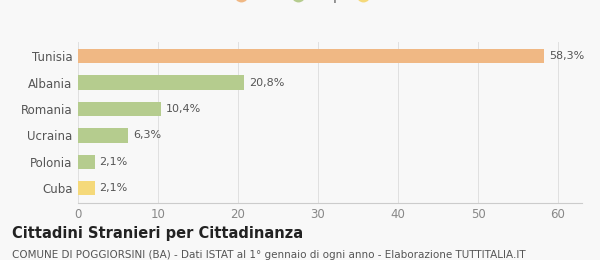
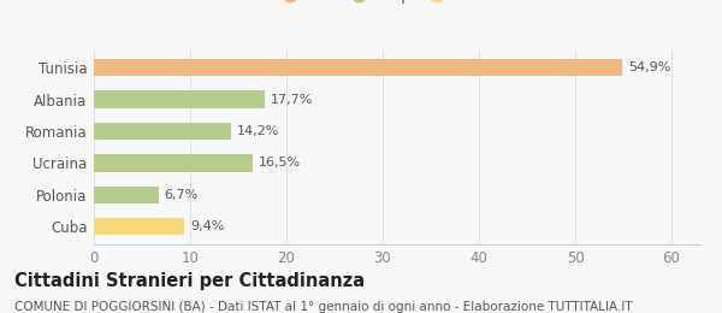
Tunisia: 58,3% -> 54,9%
Albania: 20,8% -> 17,7%
Romania: 10,4% -> 14,2%
Ucraina: 6,3% -> 16,5%
Polonia: 2,1% -> 6,7%
Cuba: 2,1% -> 9,4%
